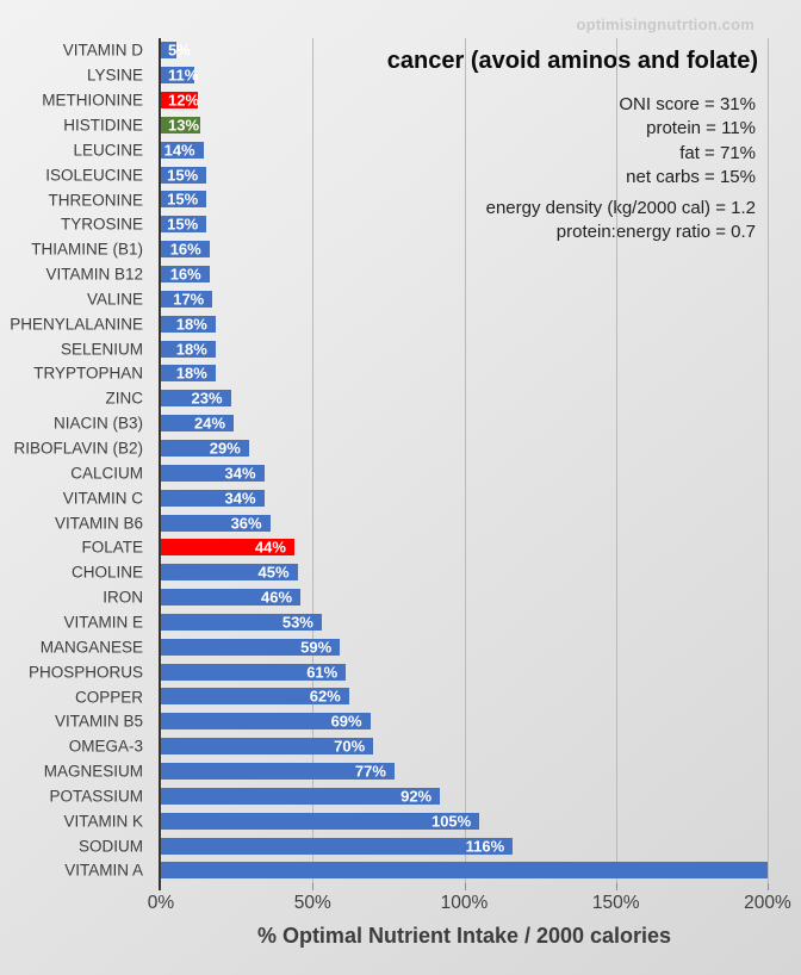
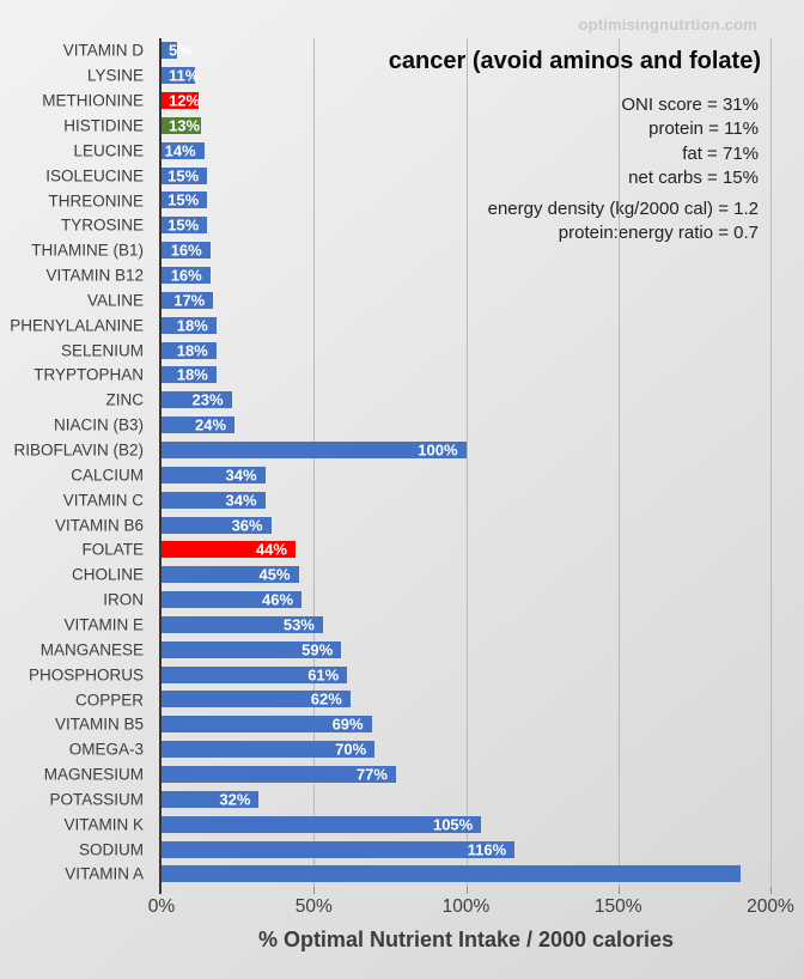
RIBOFLAVIN (B2): 29% -> 100%
POTASSIUM: 92% -> 32%
VITAMIN A: 200% -> 190%
